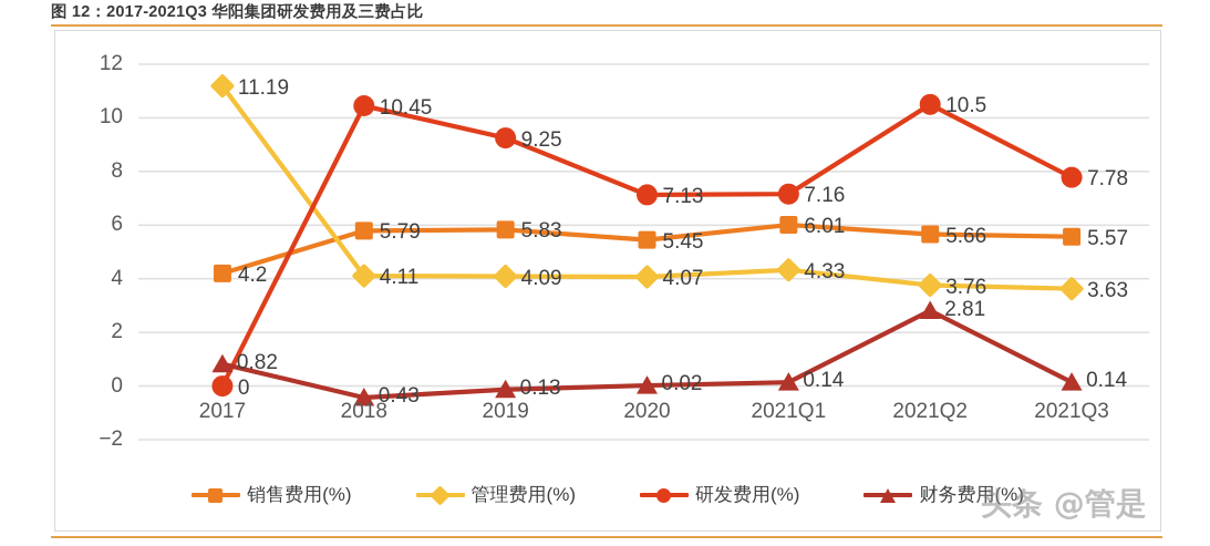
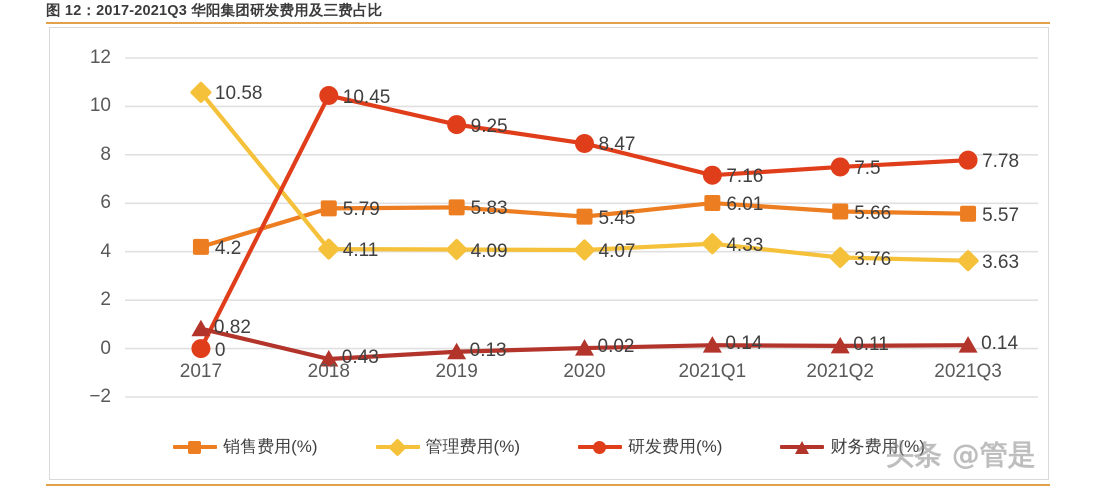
管理费用(%)/2017: 11.19 -> 10.58
研发费用(%)/2020: 7.13 -> 8.47
研发费用(%)/2021Q2: 10.5 -> 7.5
财务费用(%)/2021Q2: 2.81 -> 0.11
